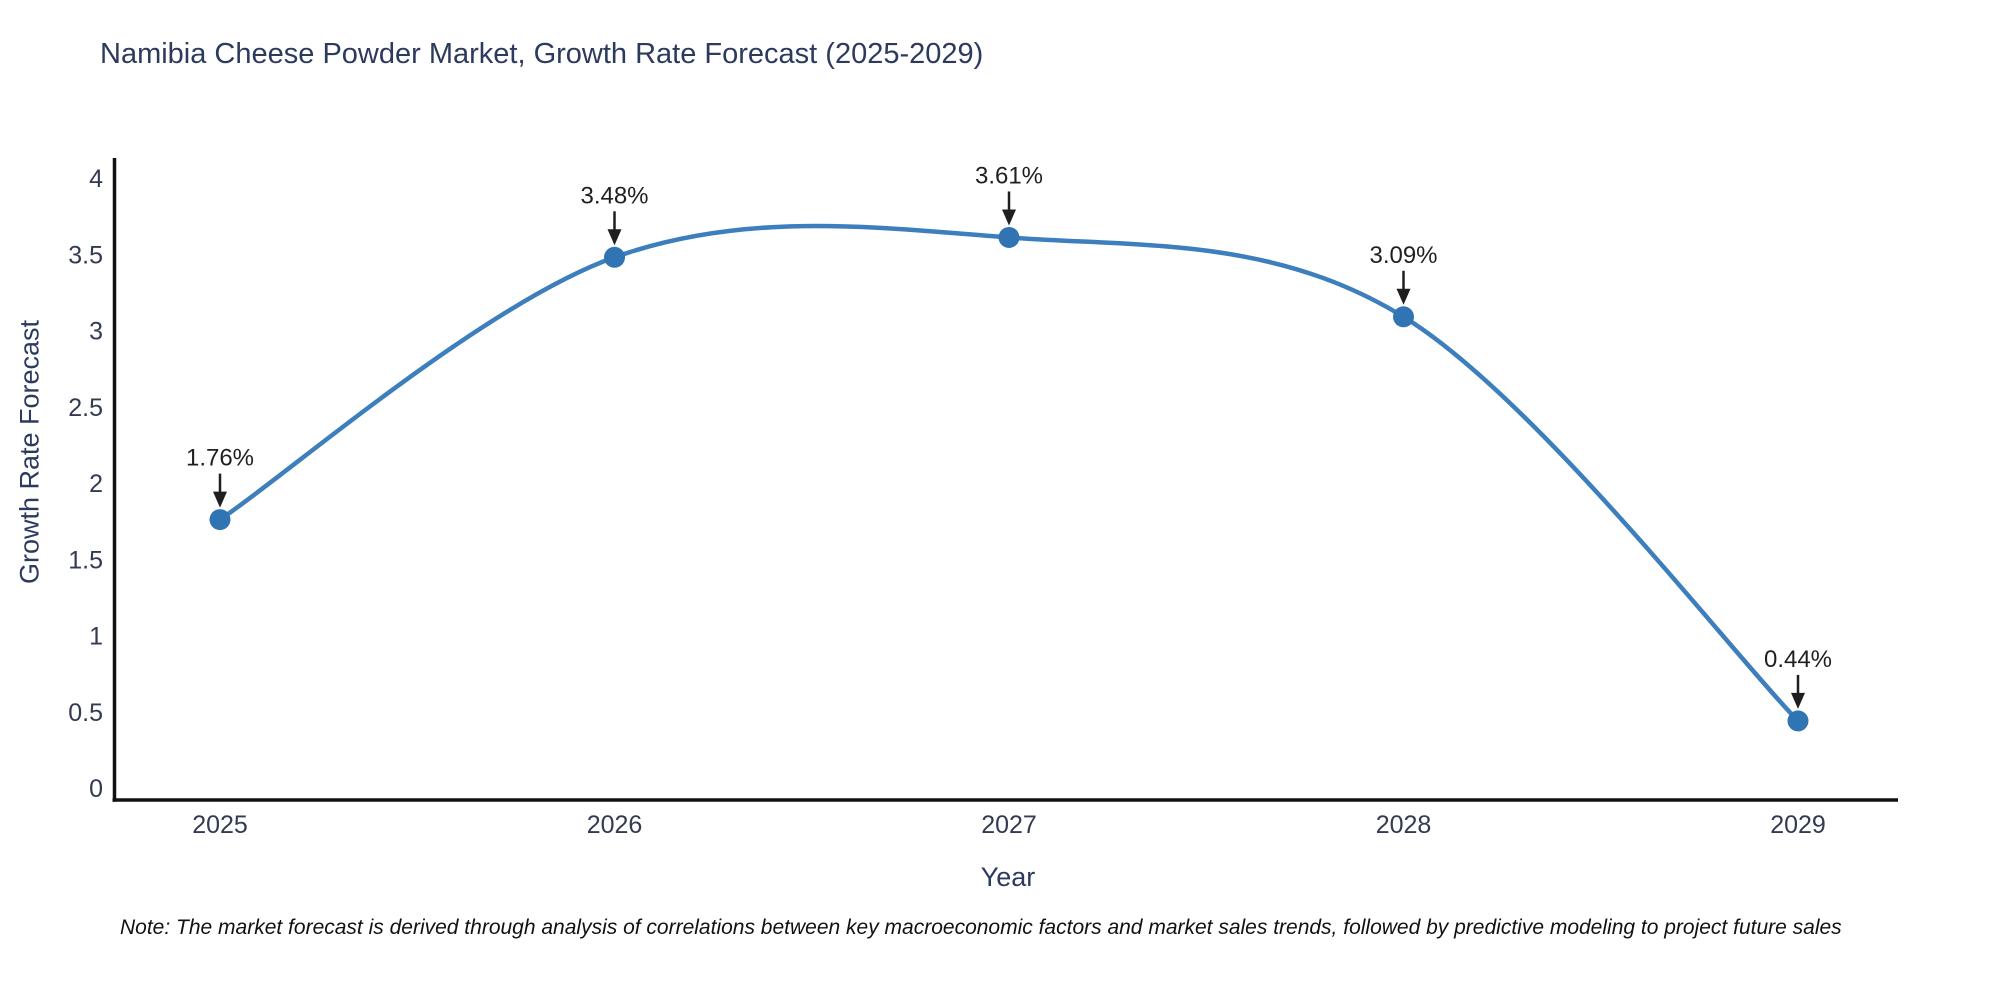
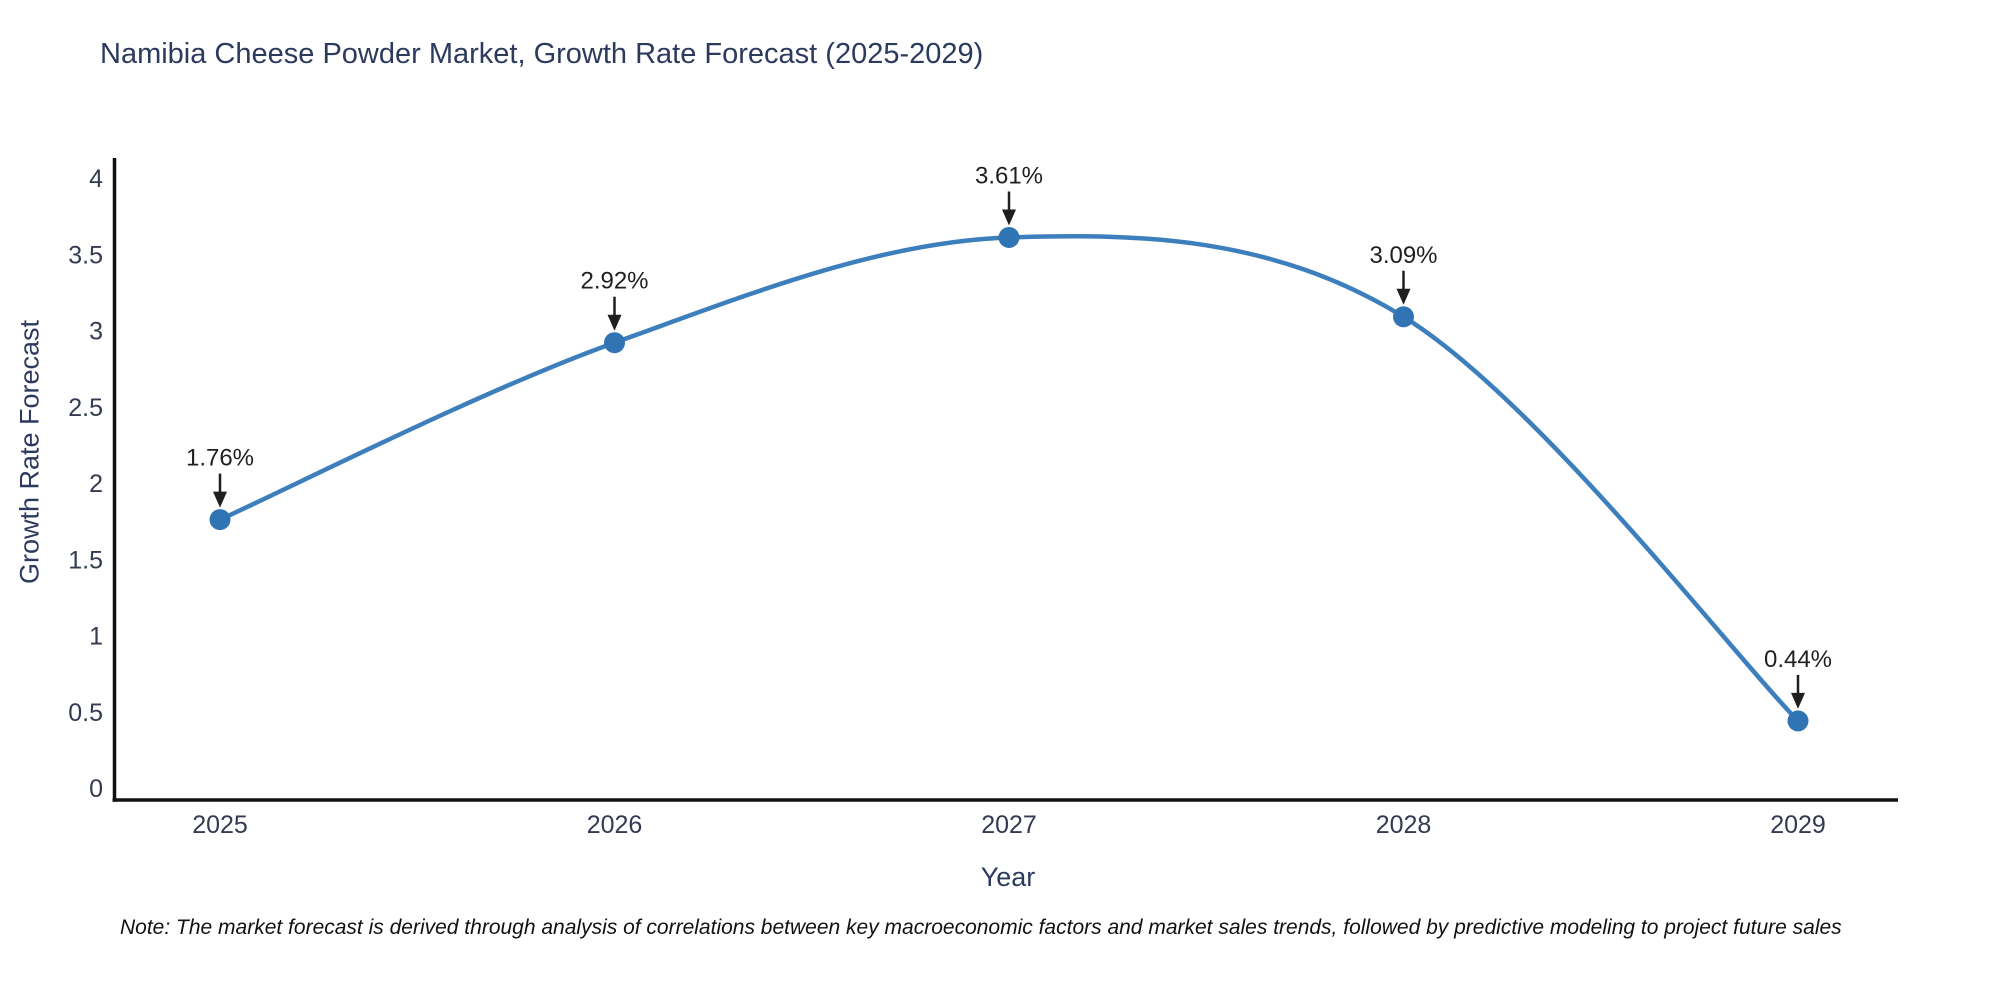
2026: 3.48% -> 2.92%
